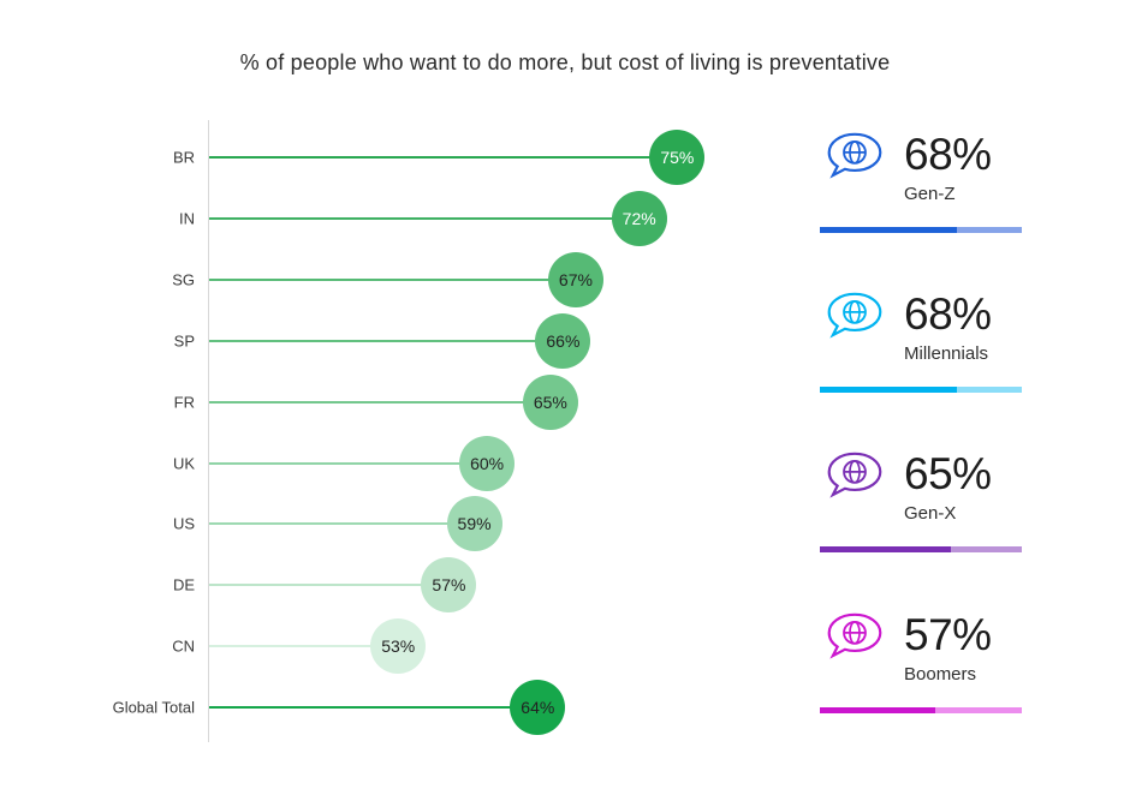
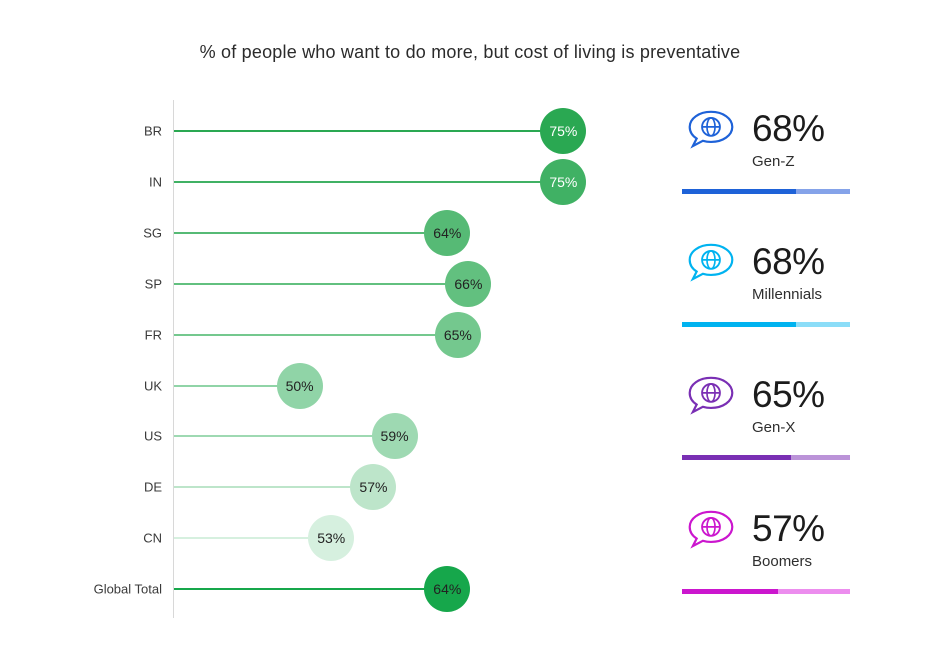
IN: 72% -> 75%
SG: 67% -> 64%
UK: 60% -> 50%
